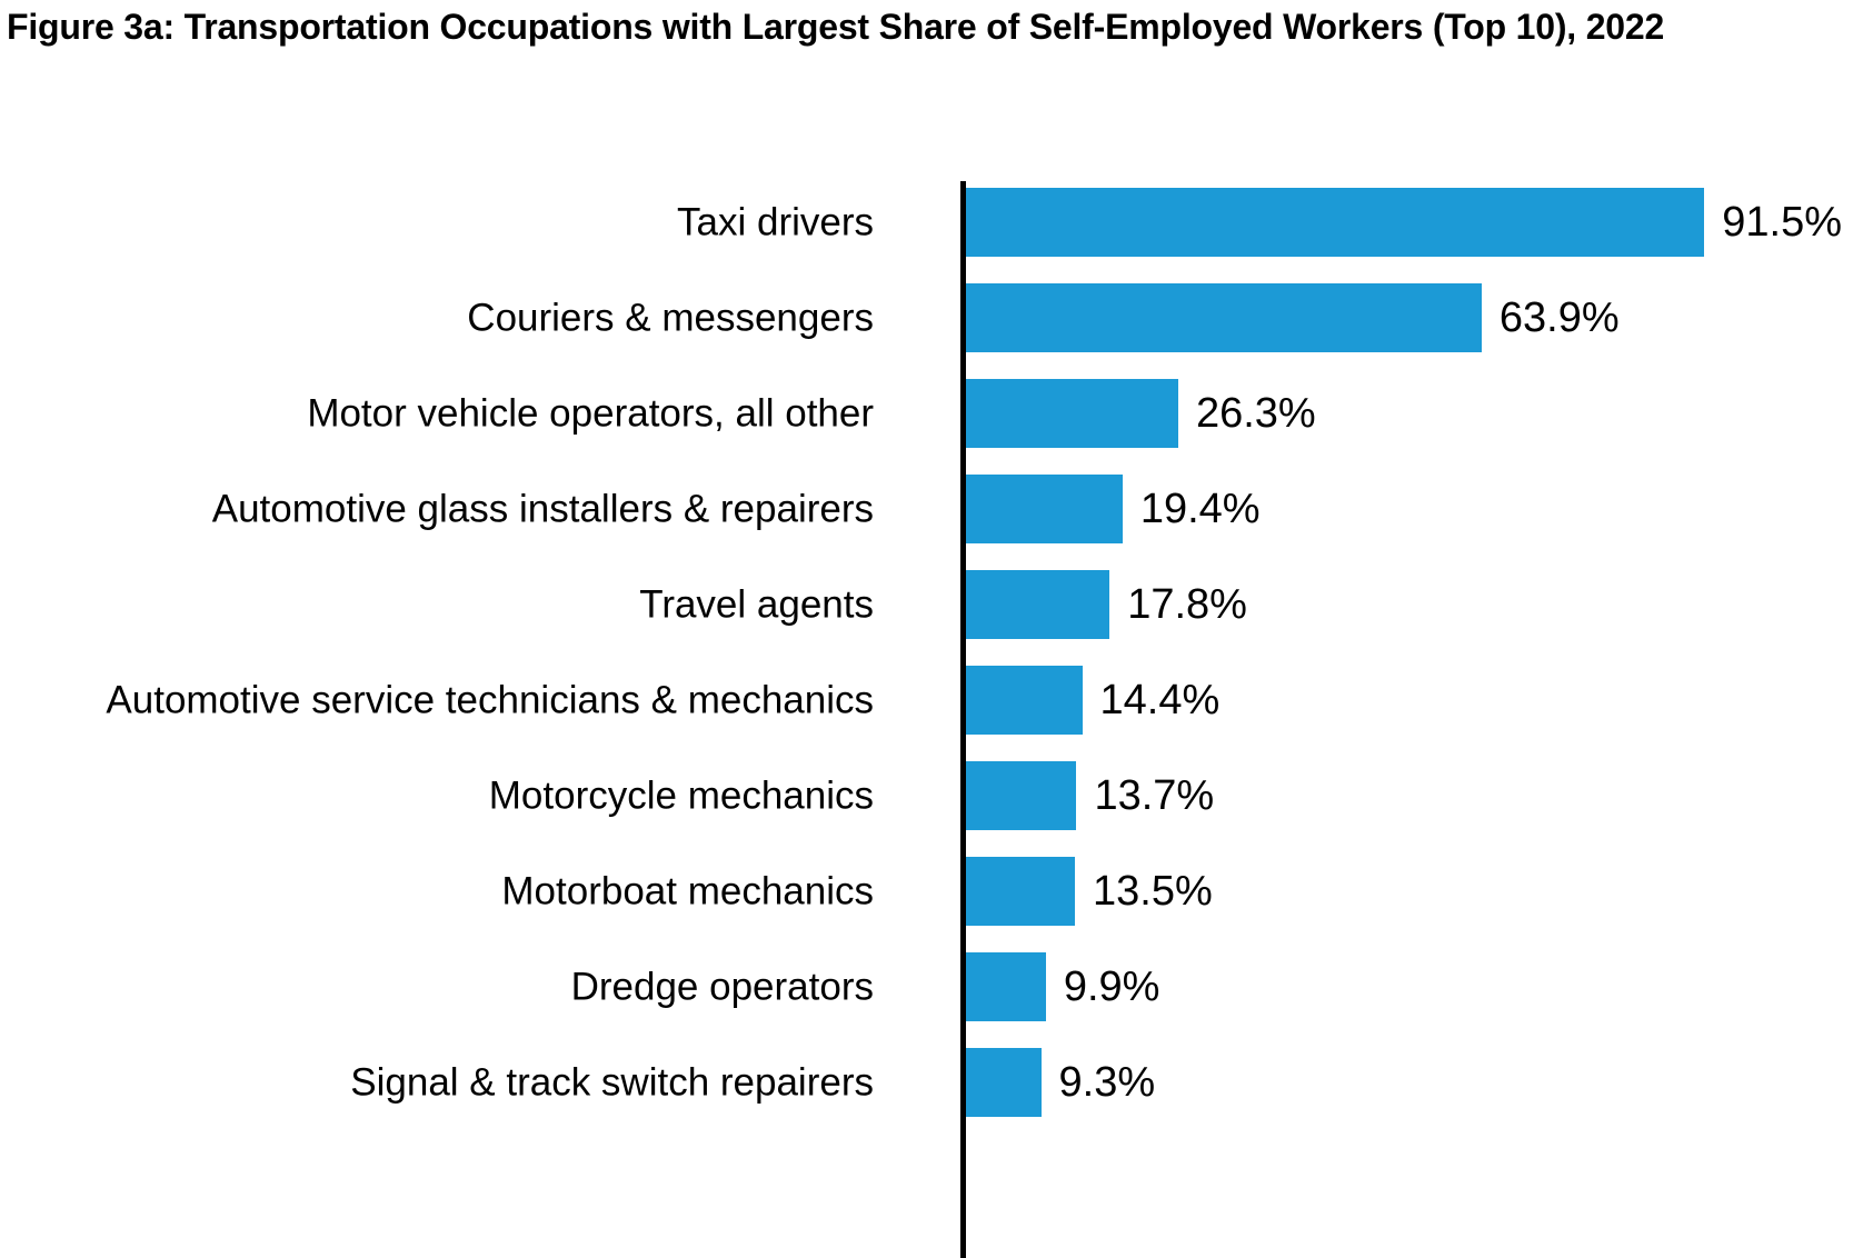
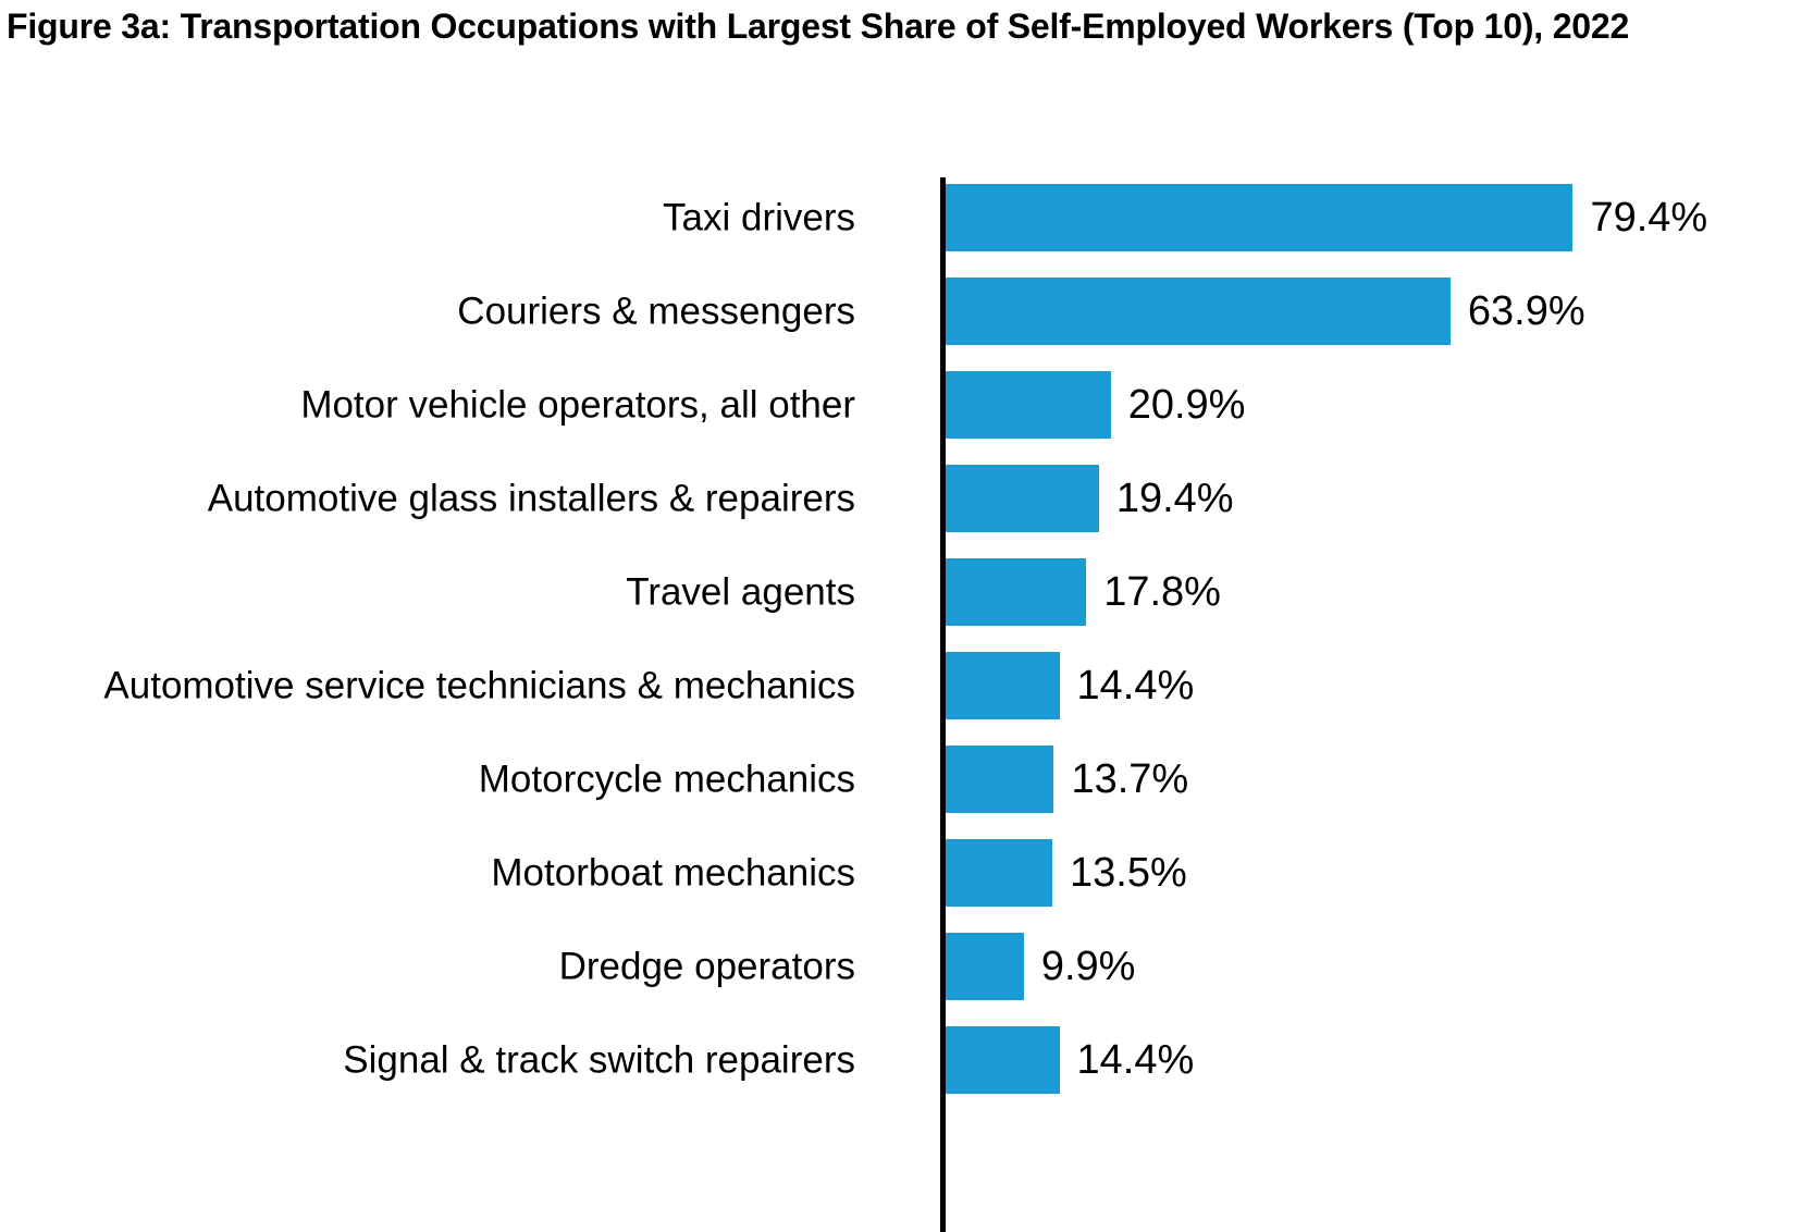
Taxi drivers: 91.5% -> 79.4%
Motor vehicle operators, all other: 26.3% -> 20.9%
Signal & track switch repairers: 9.3% -> 14.4%
